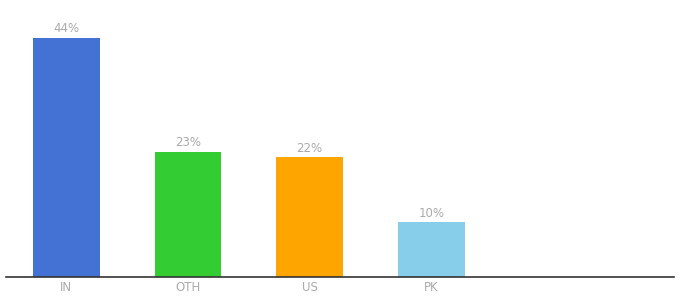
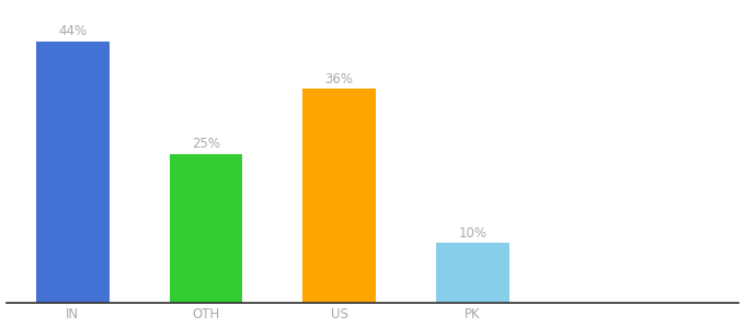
OTH: 23% -> 25%
US: 22% -> 36%
